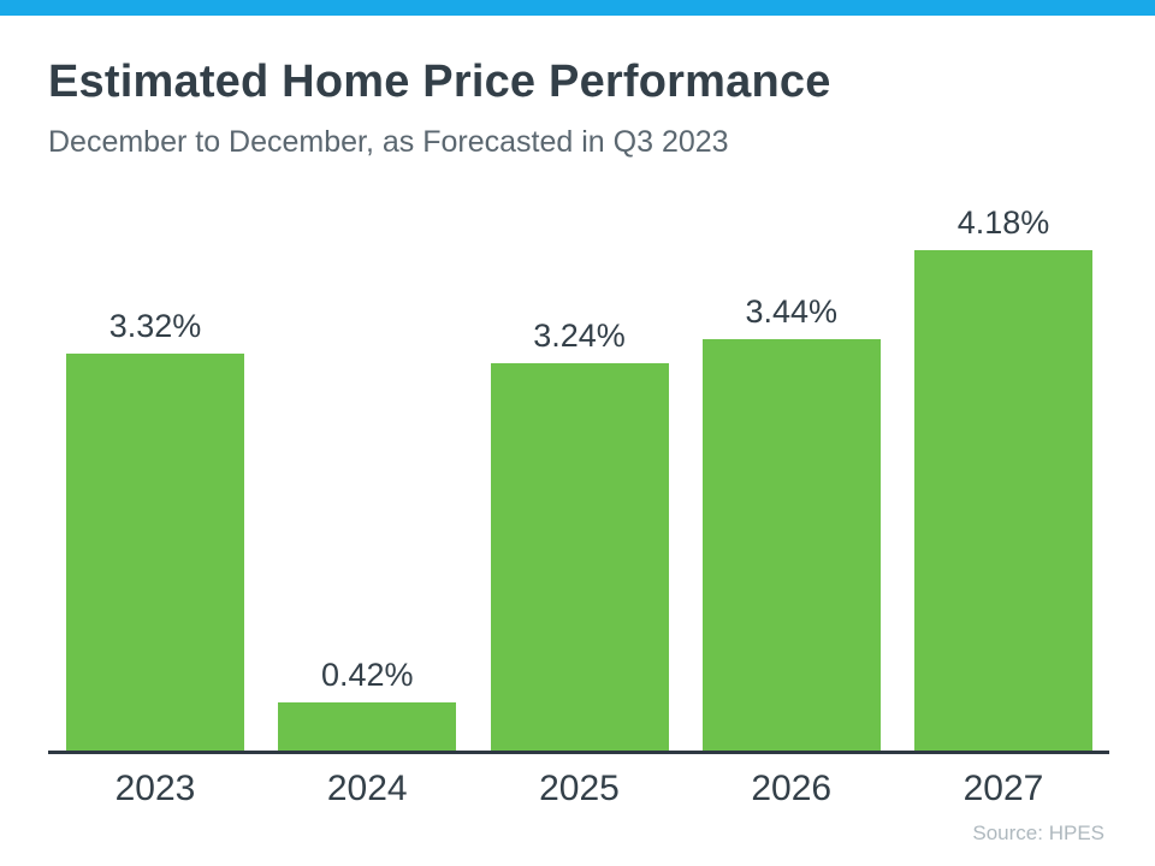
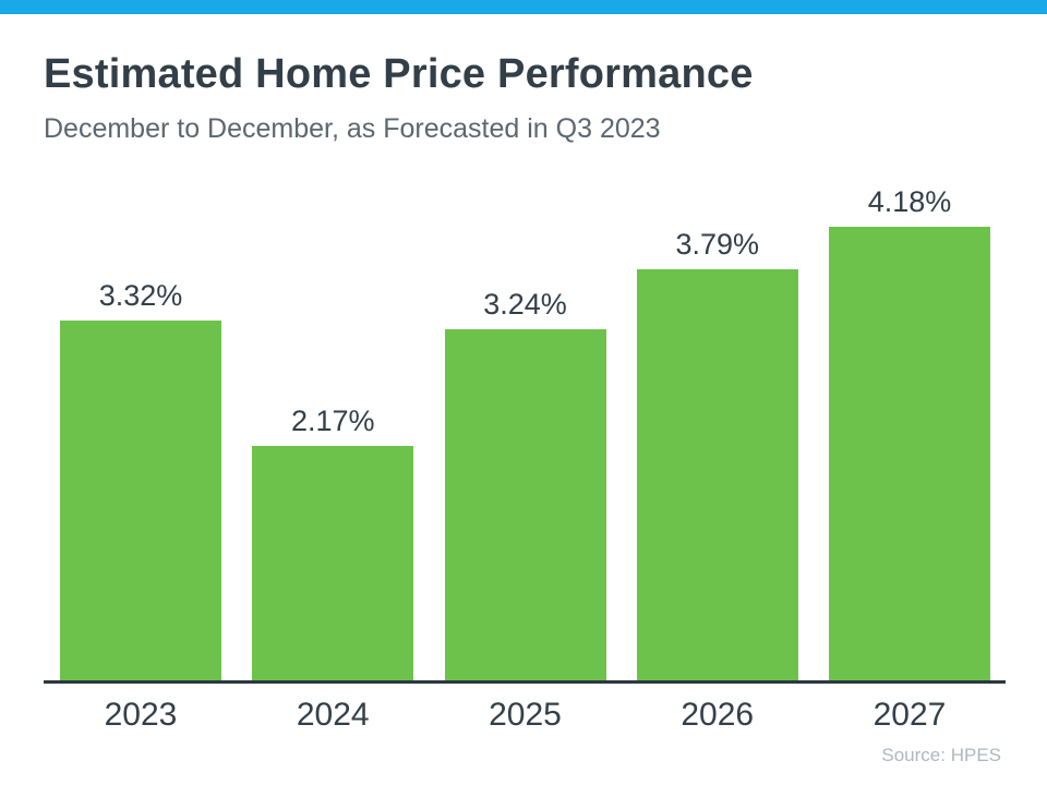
2024: 0.42% -> 2.17%
2026: 3.44% -> 3.79%
